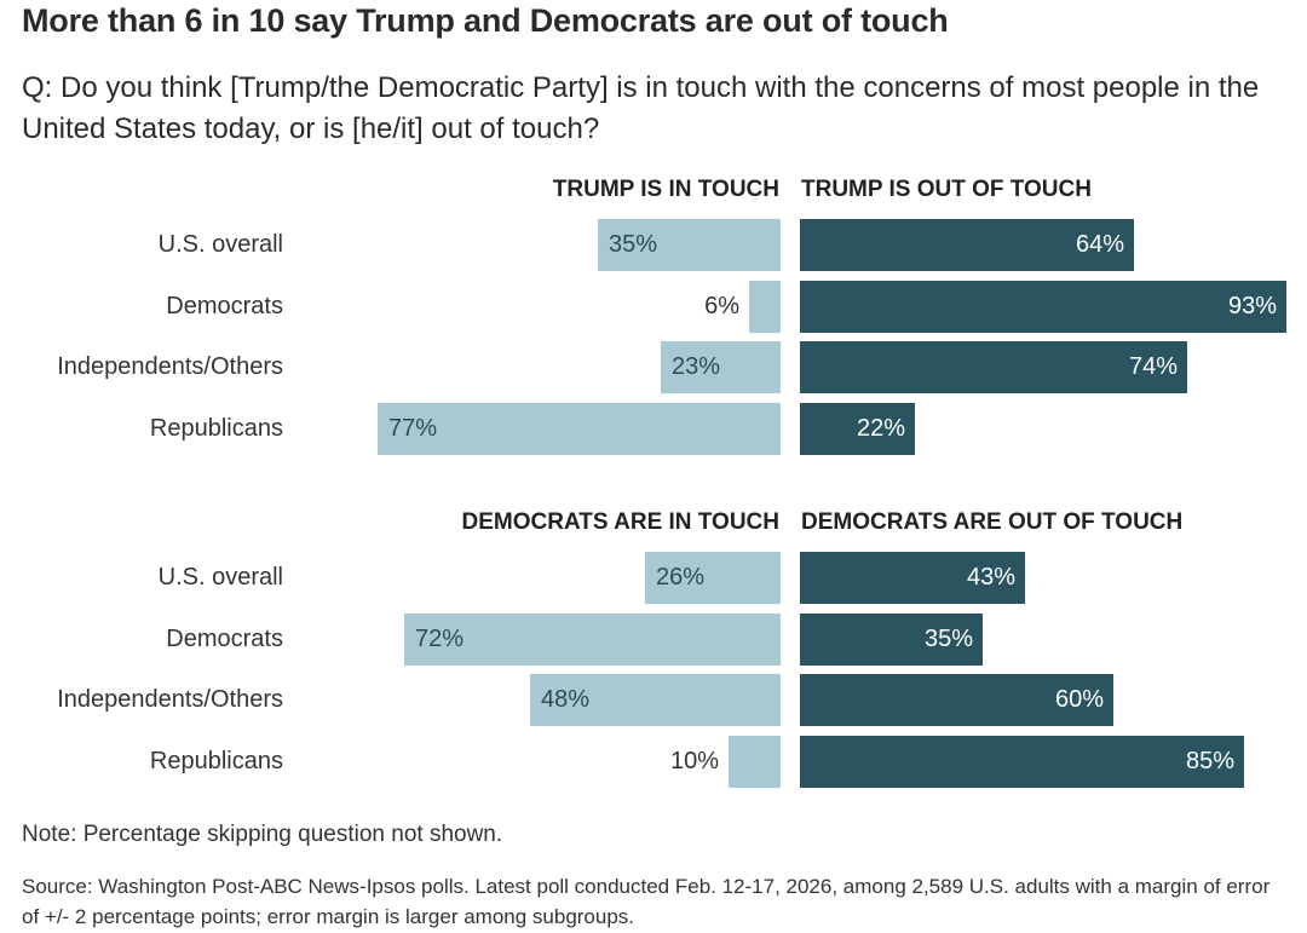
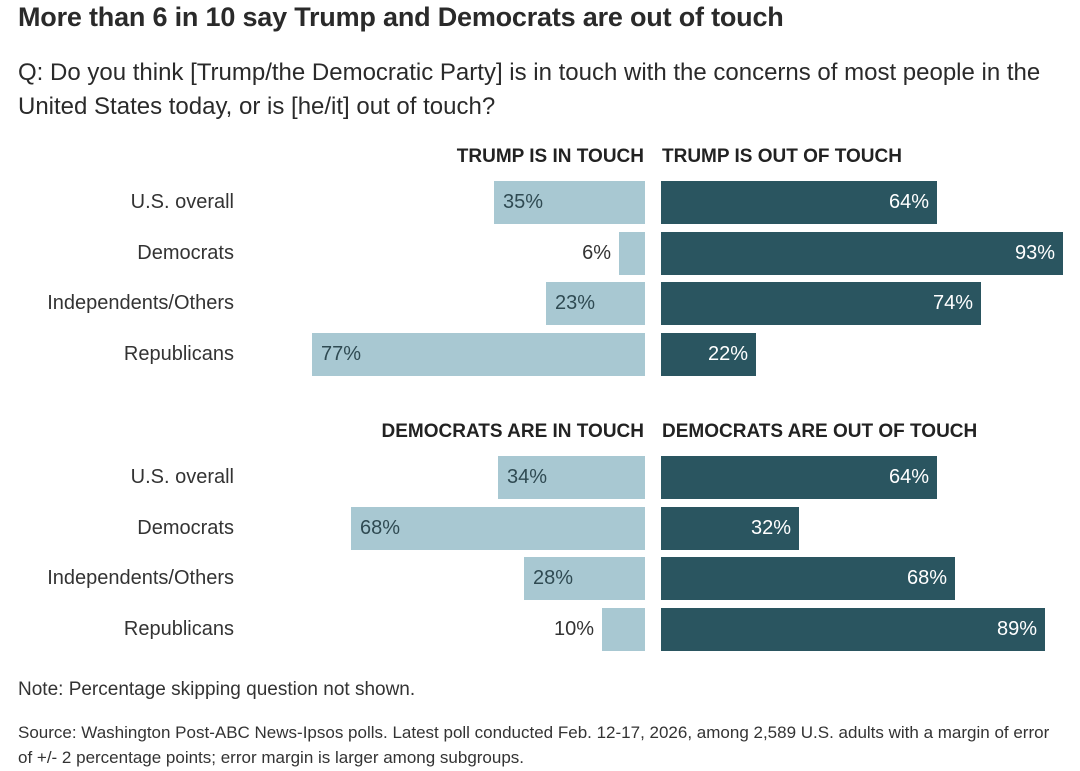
Democrats/DEMOCRATS ARE IN TOUCH/U.S. overall: 26% -> 34%
Democrats/DEMOCRATS ARE OUT OF TOUCH/U.S. overall: 43% -> 64%
Democrats/DEMOCRATS ARE IN TOUCH/Democrats: 72% -> 68%
Democrats/DEMOCRATS ARE OUT OF TOUCH/Democrats: 35% -> 32%
Democrats/DEMOCRATS ARE IN TOUCH/Independents/Others: 48% -> 28%
Democrats/DEMOCRATS ARE OUT OF TOUCH/Independents/Others: 60% -> 68%
Democrats/DEMOCRATS ARE OUT OF TOUCH/Republicans: 85% -> 89%
